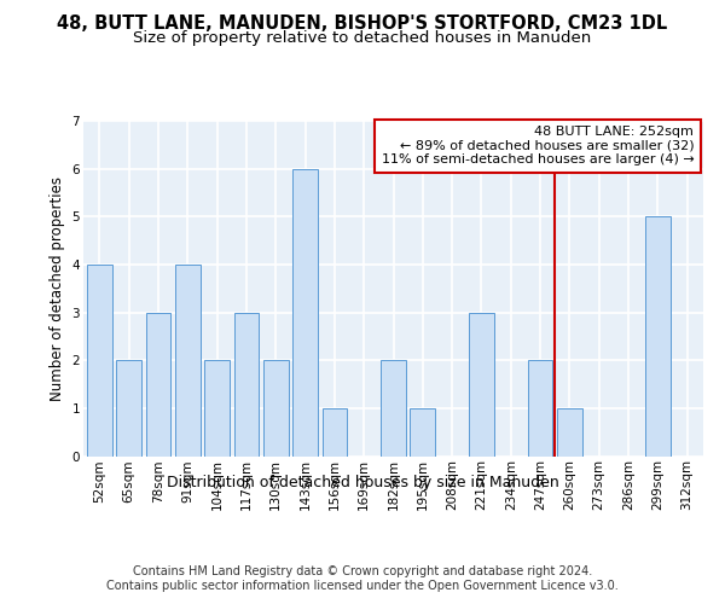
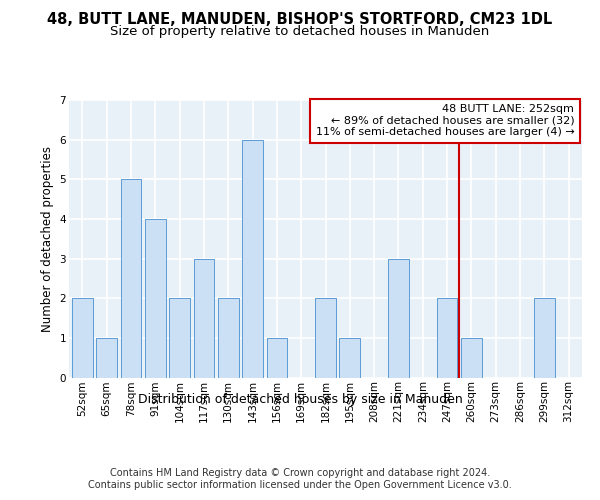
52sqm: 4 -> 2
65sqm: 2 -> 1
78sqm: 3 -> 5
299sqm: 5 -> 2
